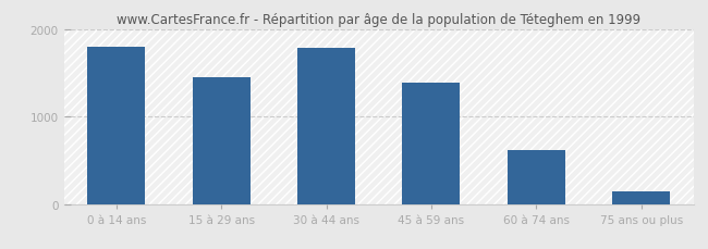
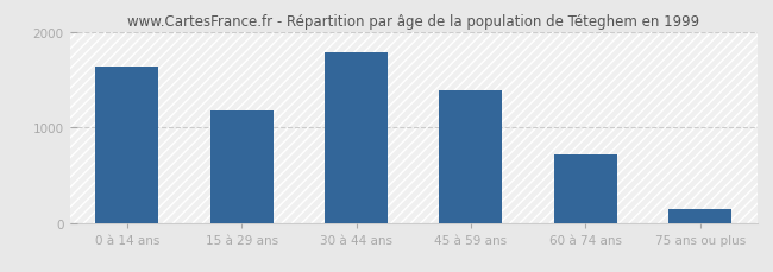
0 à 14 ans: 1800 -> 1640
15 à 29 ans: 1450 -> 1180
60 à 74 ans: 610 -> 720
